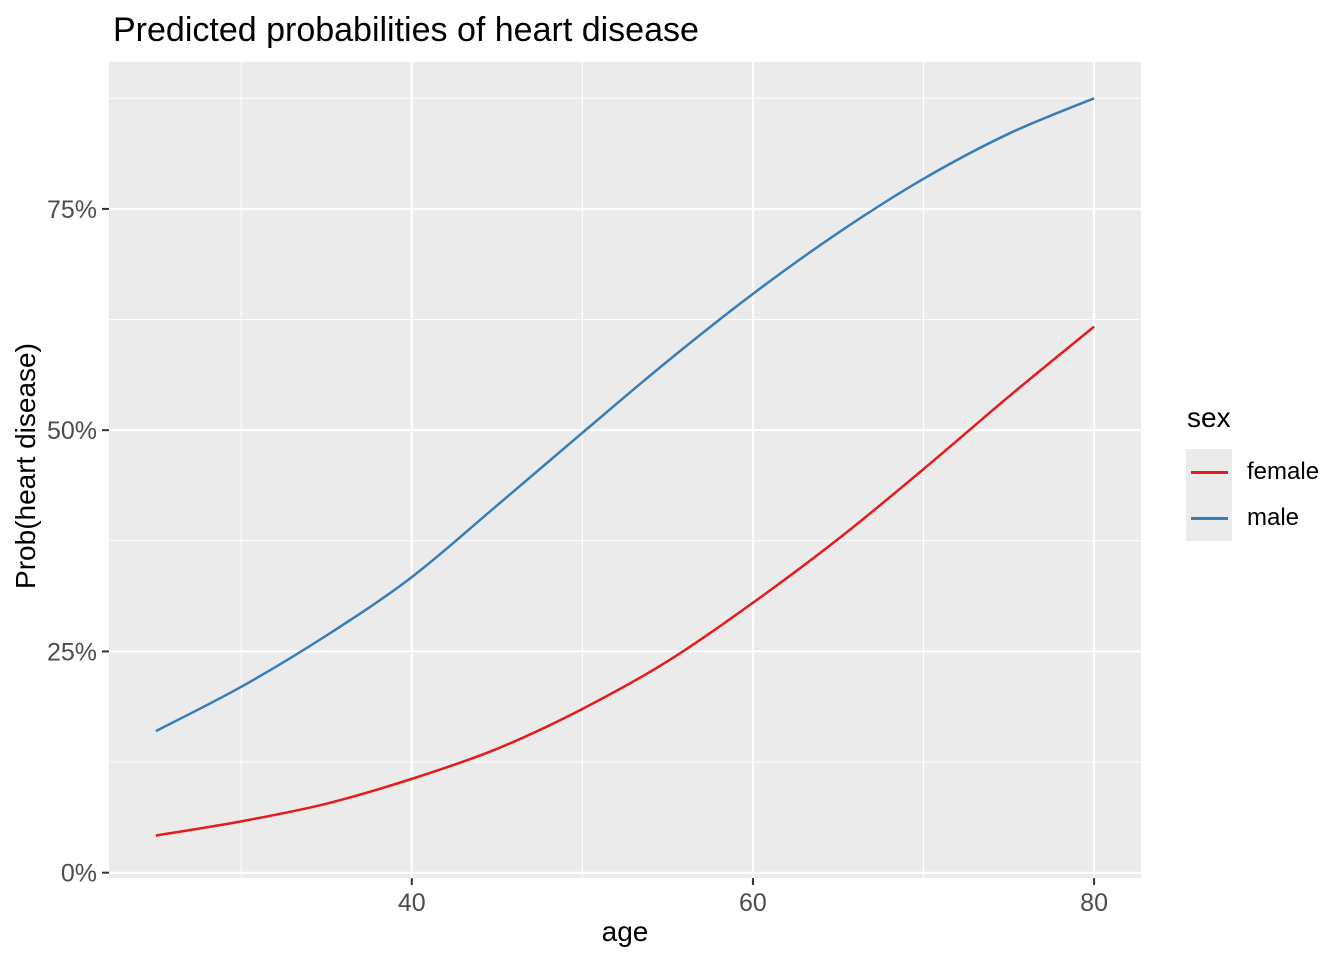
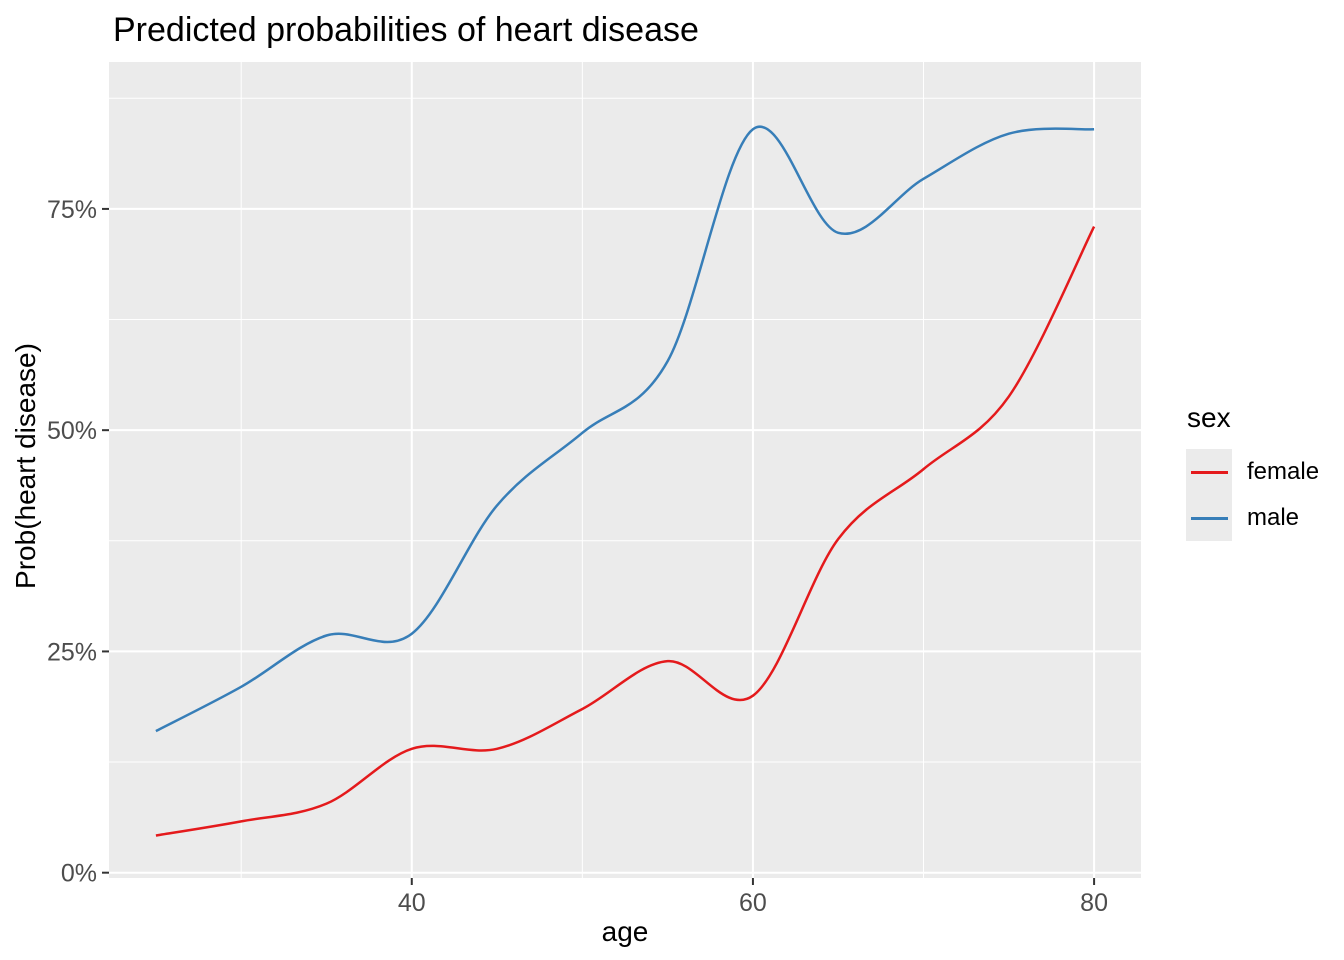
female/40: 11% -> 14%
male/40: 33% -> 27%
female/60: 30% -> 20%
male/60: 65% -> 84%
female/80: 62% -> 73%
male/80: 88% -> 84%
